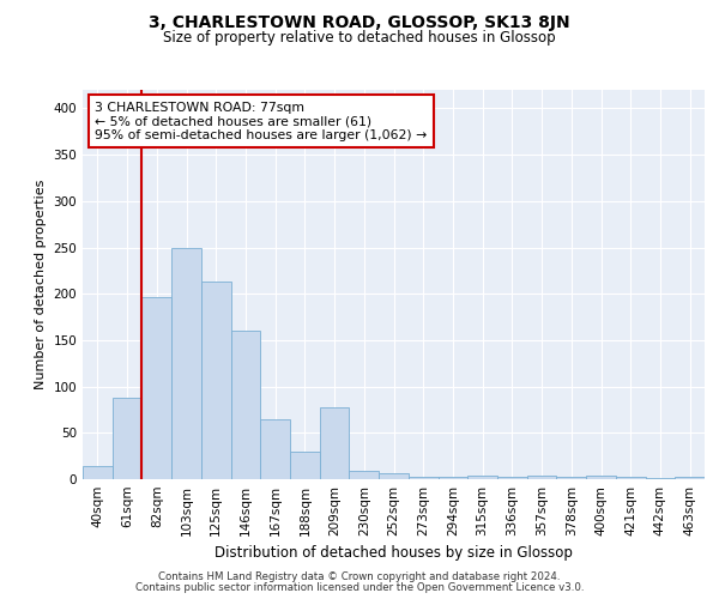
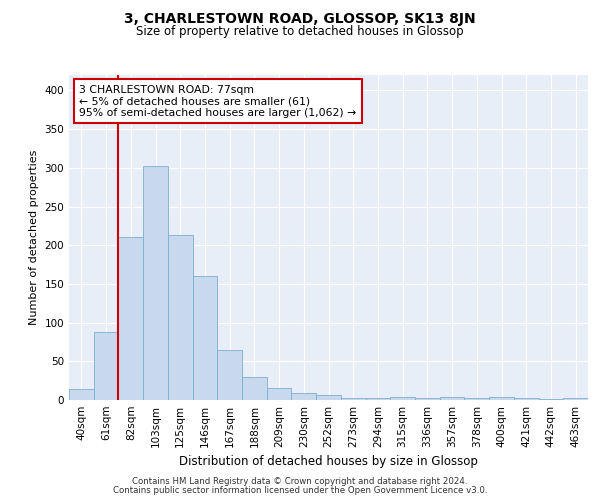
82sqm: 196 -> 210
103sqm: 250 -> 303
209sqm: 78 -> 16
